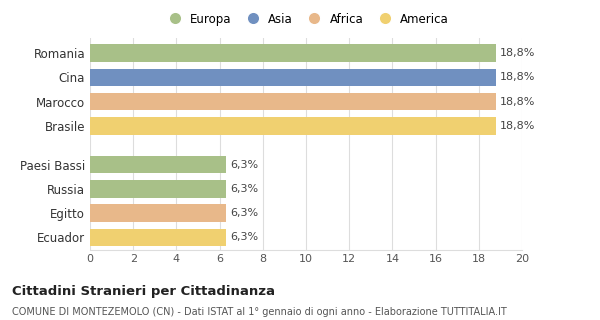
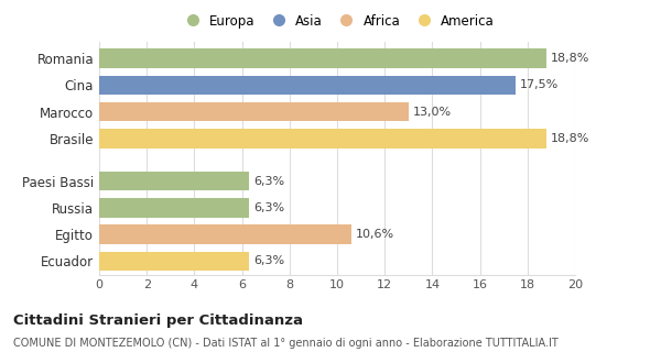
Cina: 18,8% -> 17,5%
Marocco: 18,8% -> 13,0%
Egitto: 6,3% -> 10,6%
